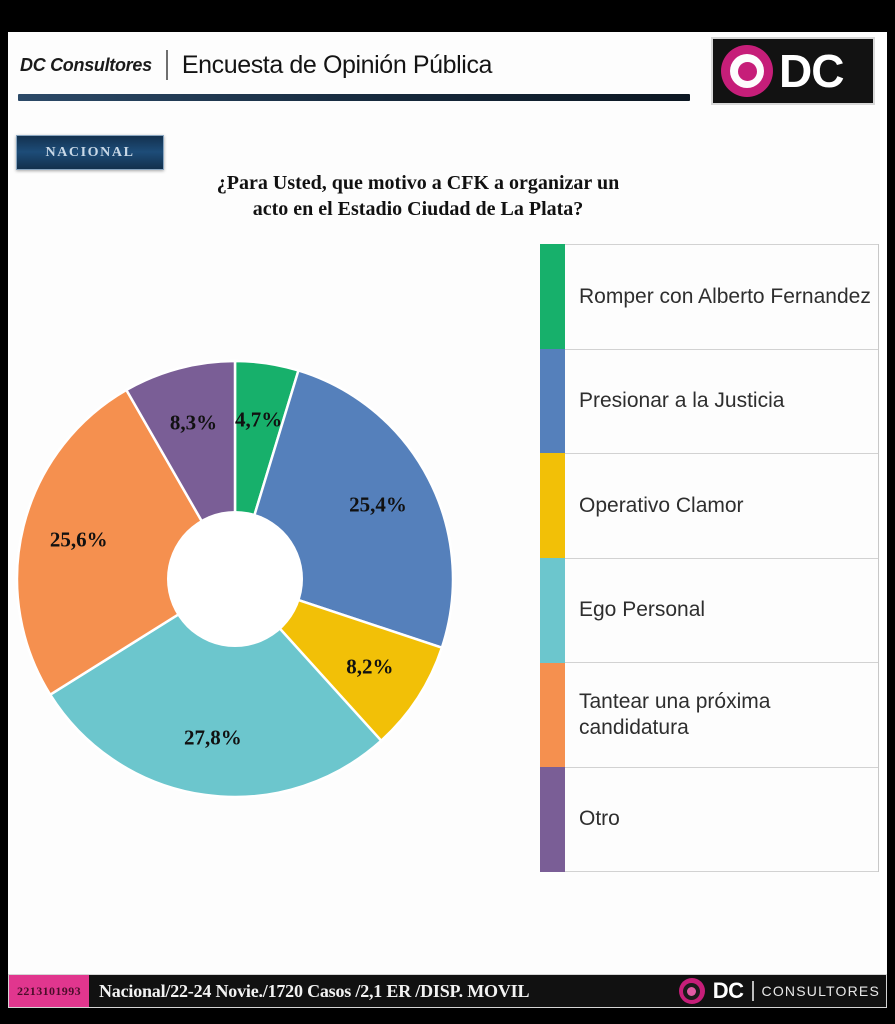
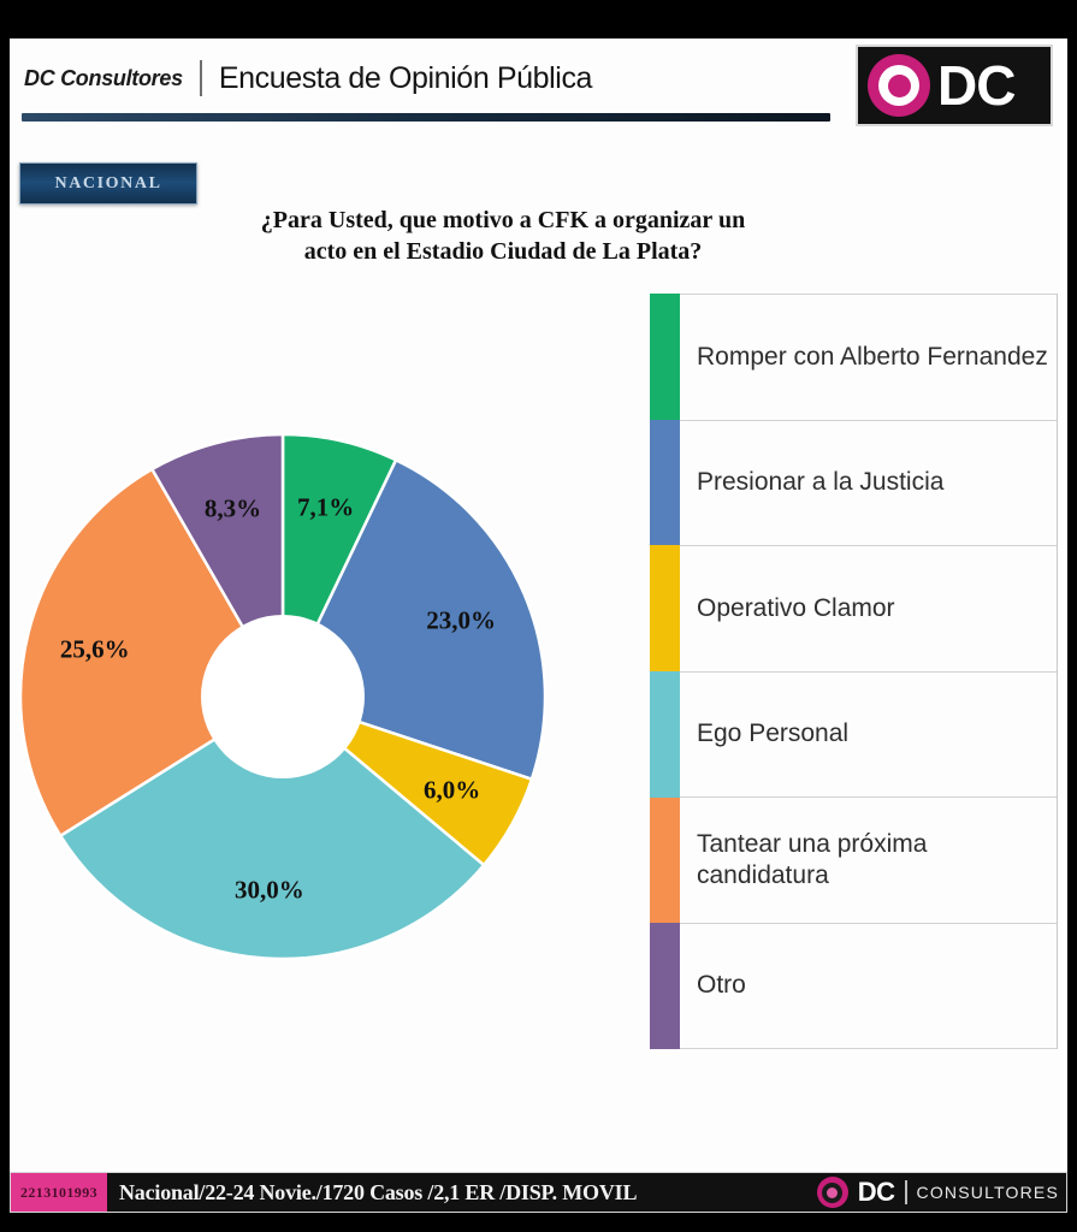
Romper con Alberto Fernandez: 4,7% -> 7,1%
Presionar a la Justicia: 25,4% -> 23,0%
Operativo Clamor: 8,2% -> 6,0%
Ego Personal: 27,8% -> 30,0%
